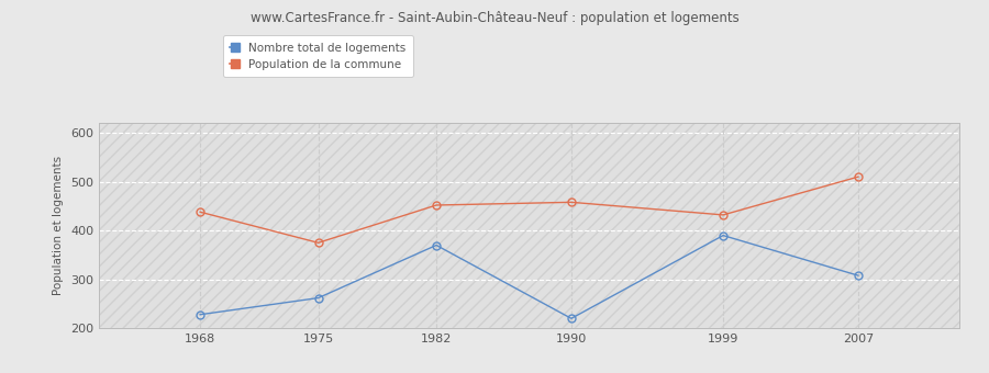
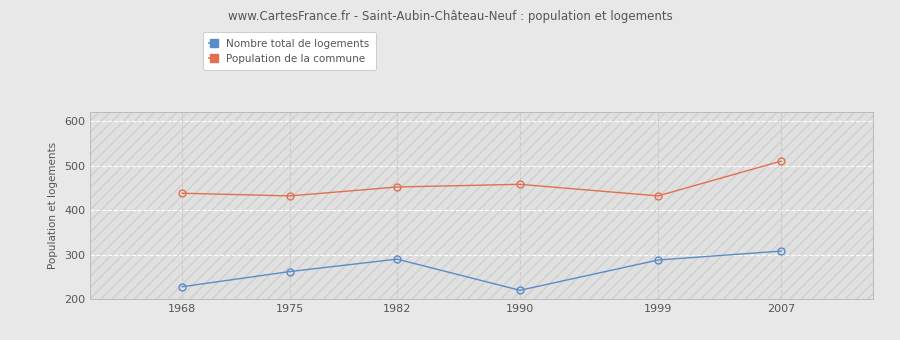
Population de la commune/1975: 375 -> 432
Nombre total de logements/1982: 370 -> 290
Nombre total de logements/1999: 390 -> 288
